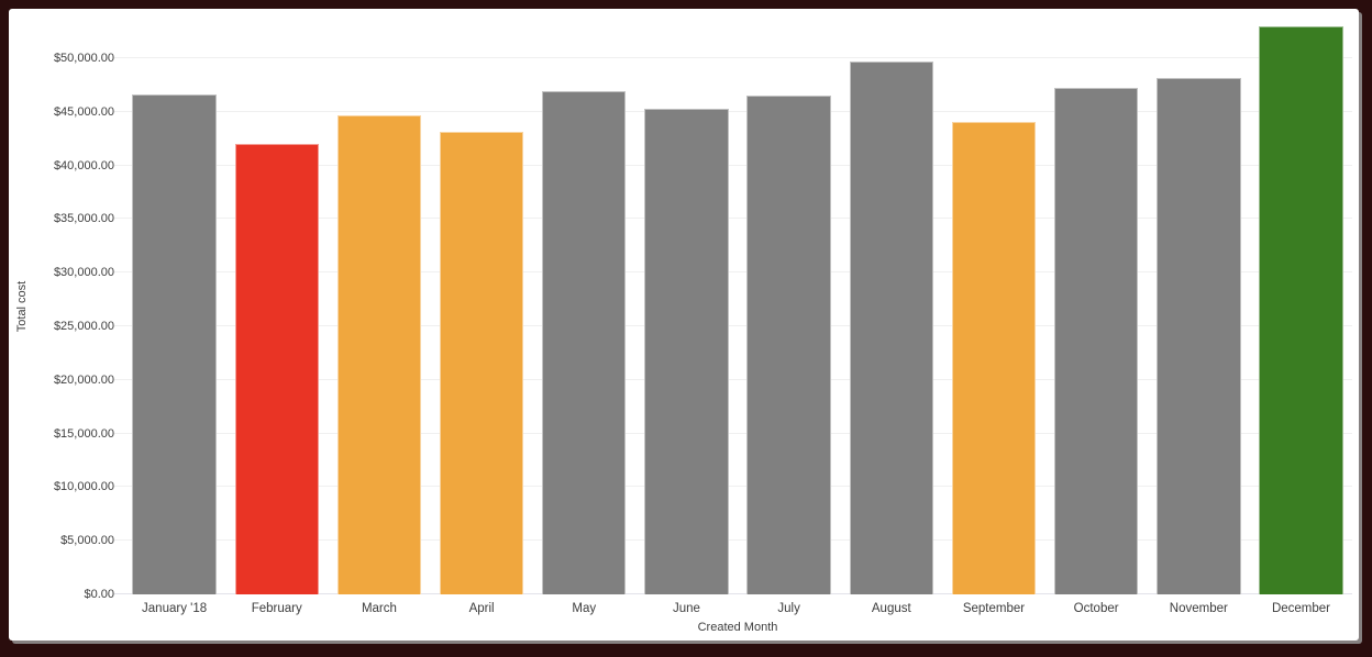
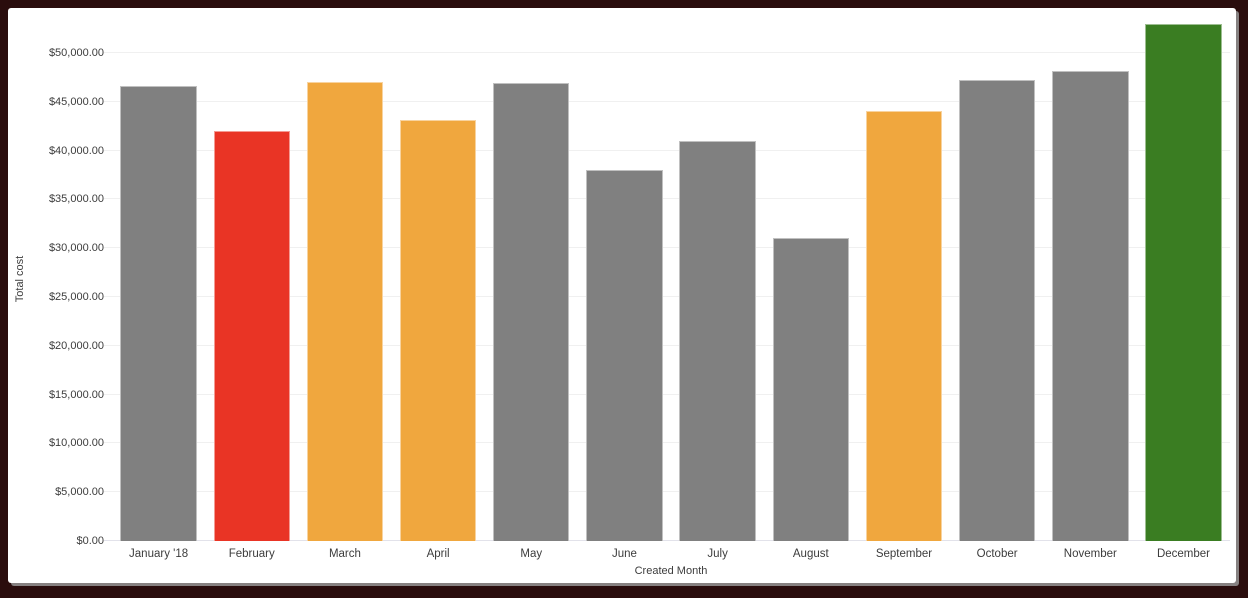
March: $45000 -> $47000
June: $45000 -> $38000
July: $46000 -> $41000
August: $50000 -> $31000
